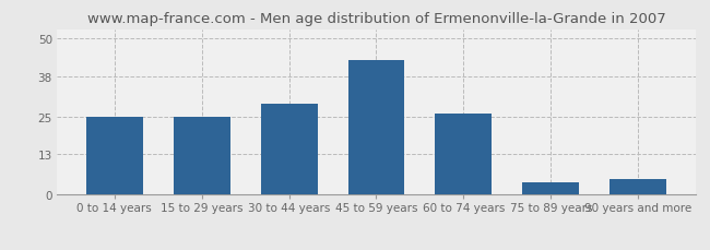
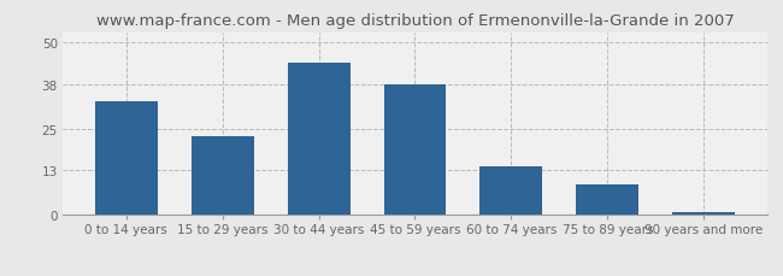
0 to 14 years: 25 -> 33
15 to 29 years: 25 -> 23
30 to 44 years: 29 -> 44
45 to 59 years: 43 -> 38
60 to 74 years: 26 -> 14
75 to 89 years: 4 -> 9
90 years and more: 5 -> 1
